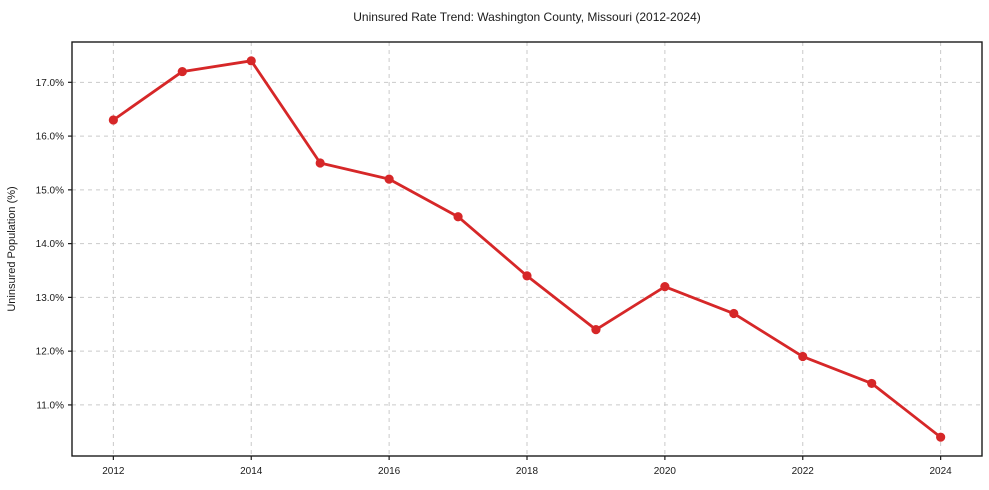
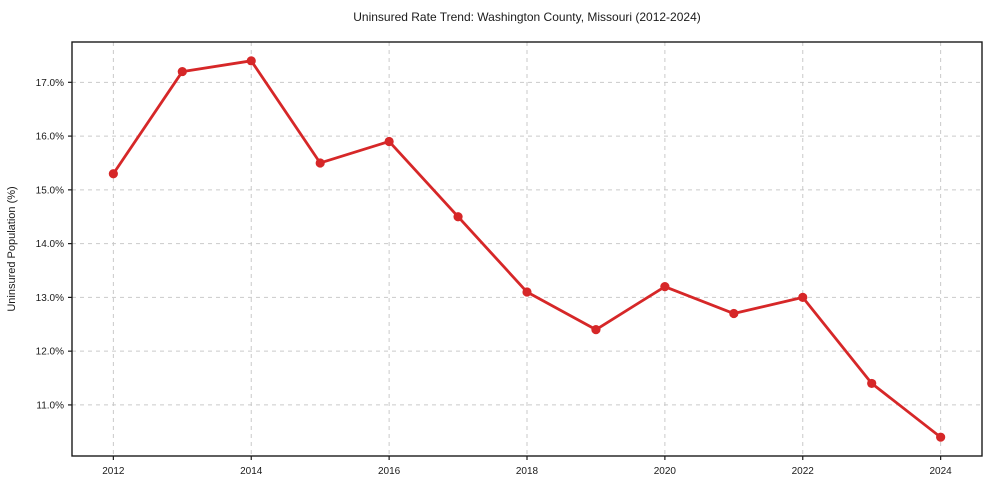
2012: 16.3% -> 15.3%
2016: 15.2% -> 15.9%
2018: 13.4% -> 13.1%
2022: 11.9% -> 13.0%
